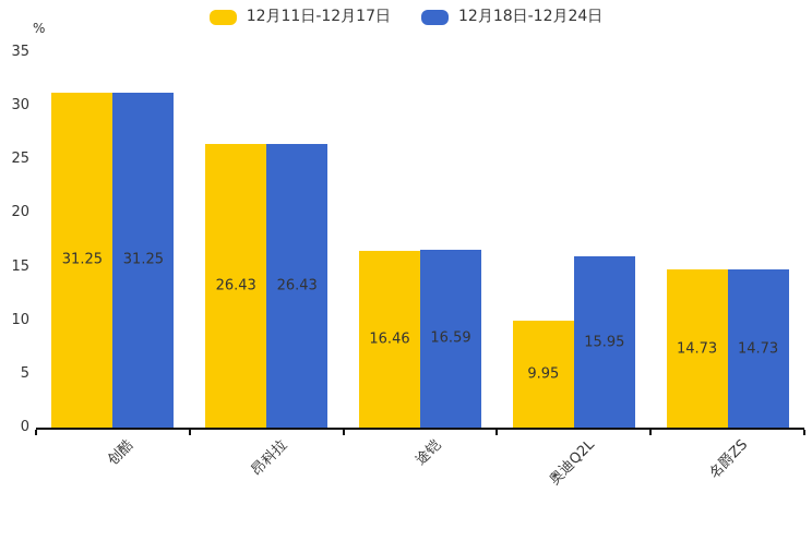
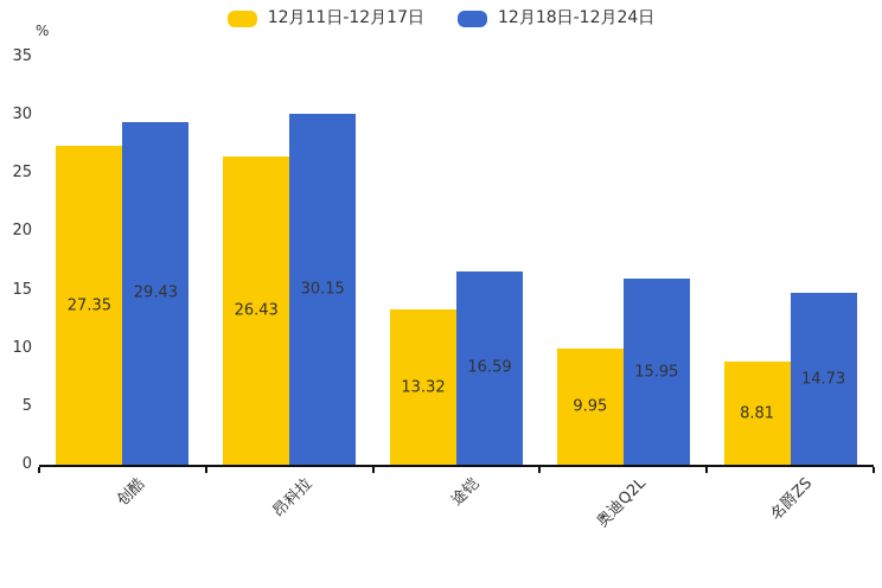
12月11日-12月17日/创酷: 31.25 -> 27.35
12月18日-12月24日/创酷: 31.25 -> 29.43
12月18日-12月24日/昂科拉: 26.43 -> 30.15
12月11日-12月17日/途铠: 16.46 -> 13.32
12月11日-12月17日/名爵ZS: 14.73 -> 8.81
